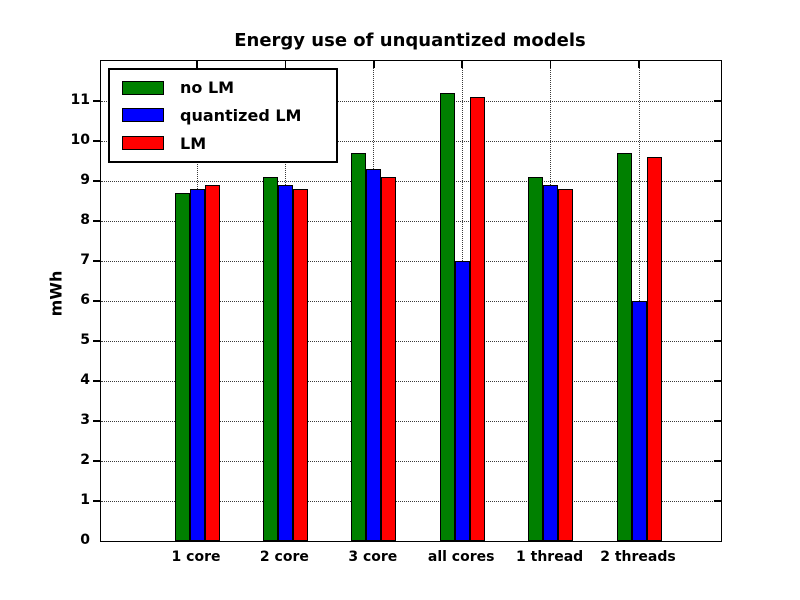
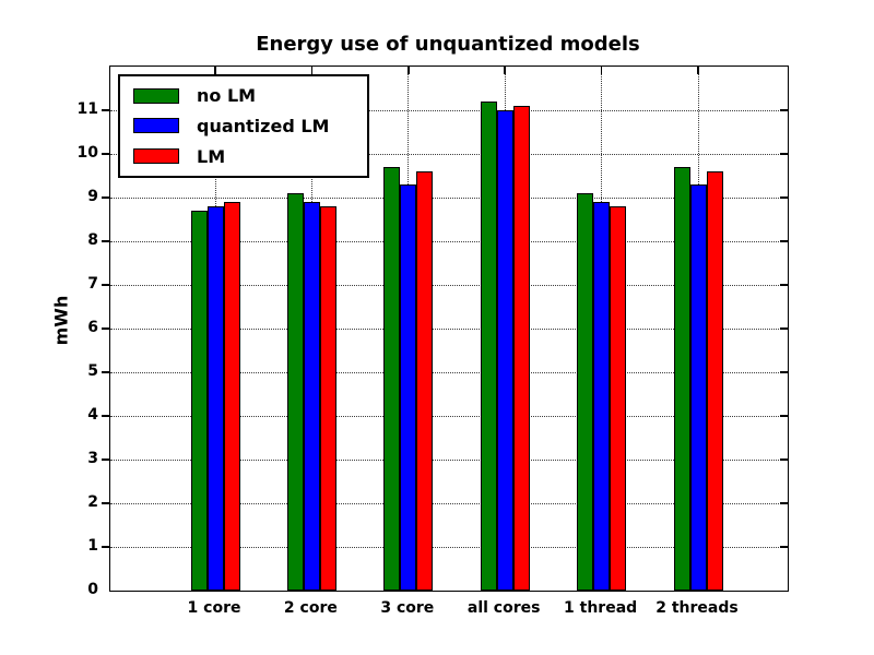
LM/3 core: 9.1 -> 9.6
quantized LM/all cores: 7.0 -> 11.0
quantized LM/2 threads: 6.0 -> 9.3
